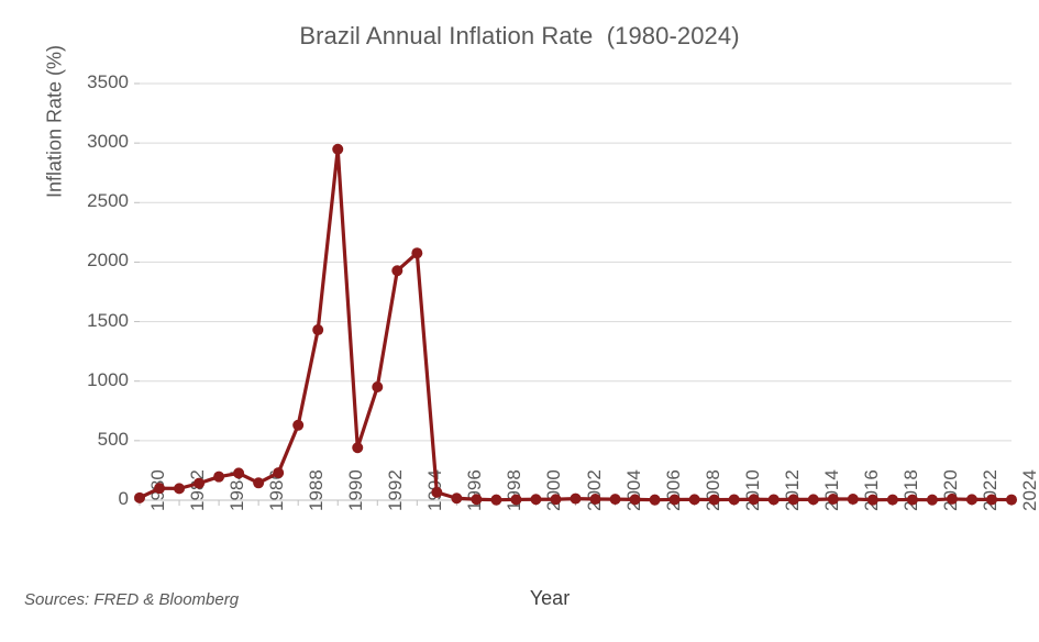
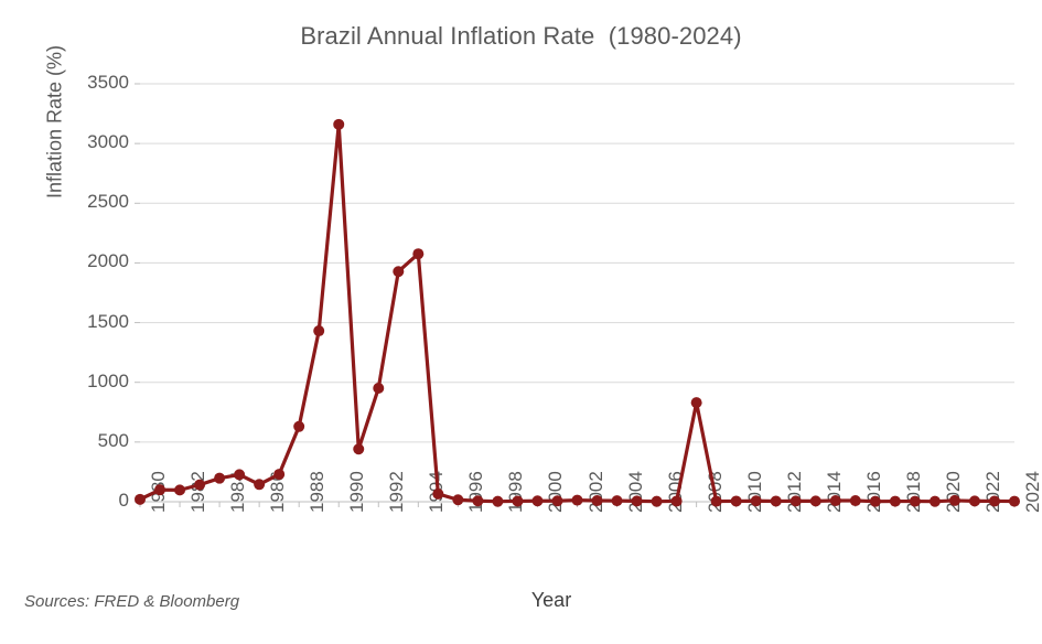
1990: 2950 -> 3160
2008: 10 -> 830
